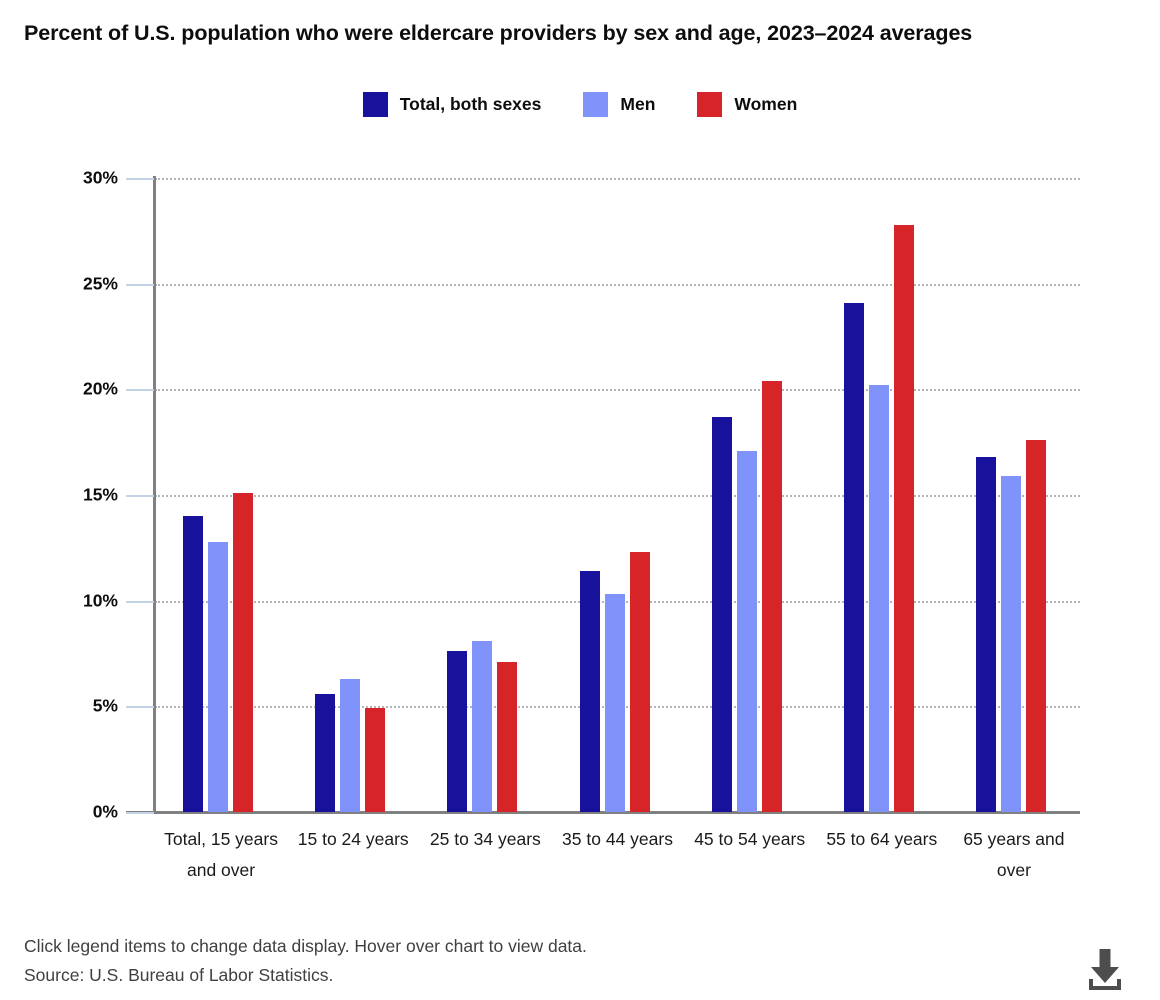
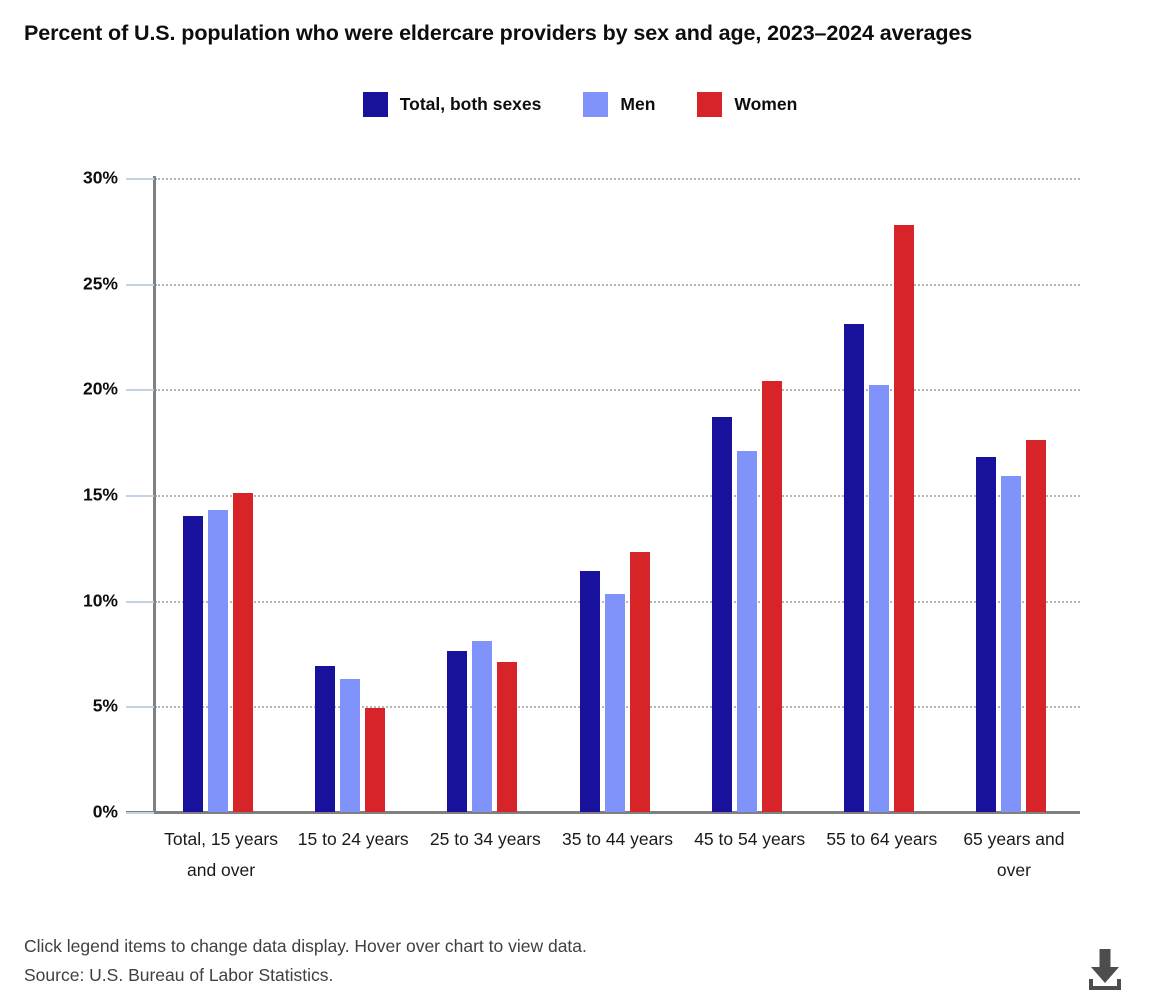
Men/Total, 15 years and over: 12.8% -> 14.3%
Total, both sexes/15 to 24 years: 5.6% -> 6.9%
Total, both sexes/55 to 64 years: 24.1% -> 23.1%
